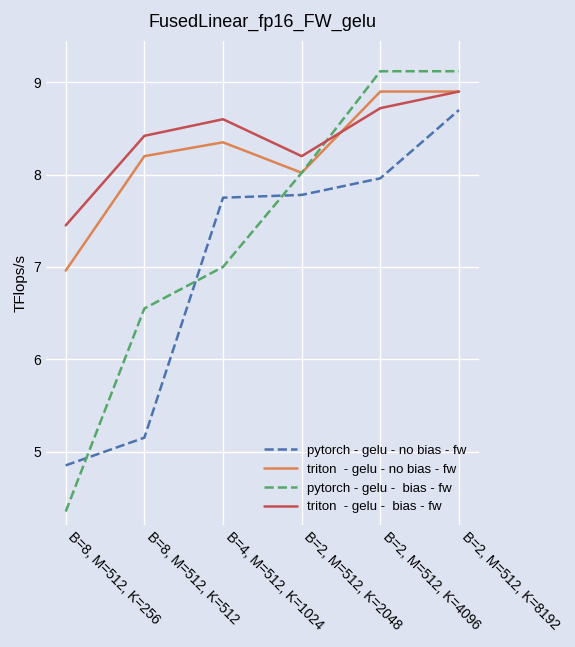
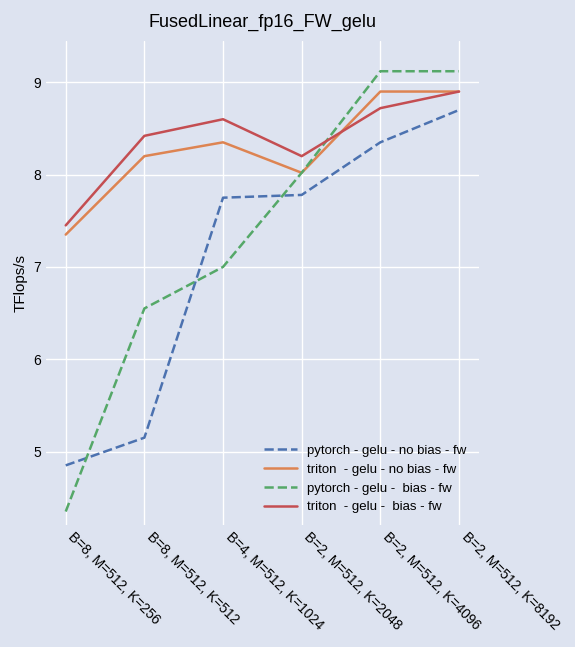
triton - gelu - no bias - fw/B=8, M=512, K=256: 6.96 -> 7.35
pytorch - gelu - no bias - fw/B=2, M=512, K=4096: 7.96 -> 8.35
